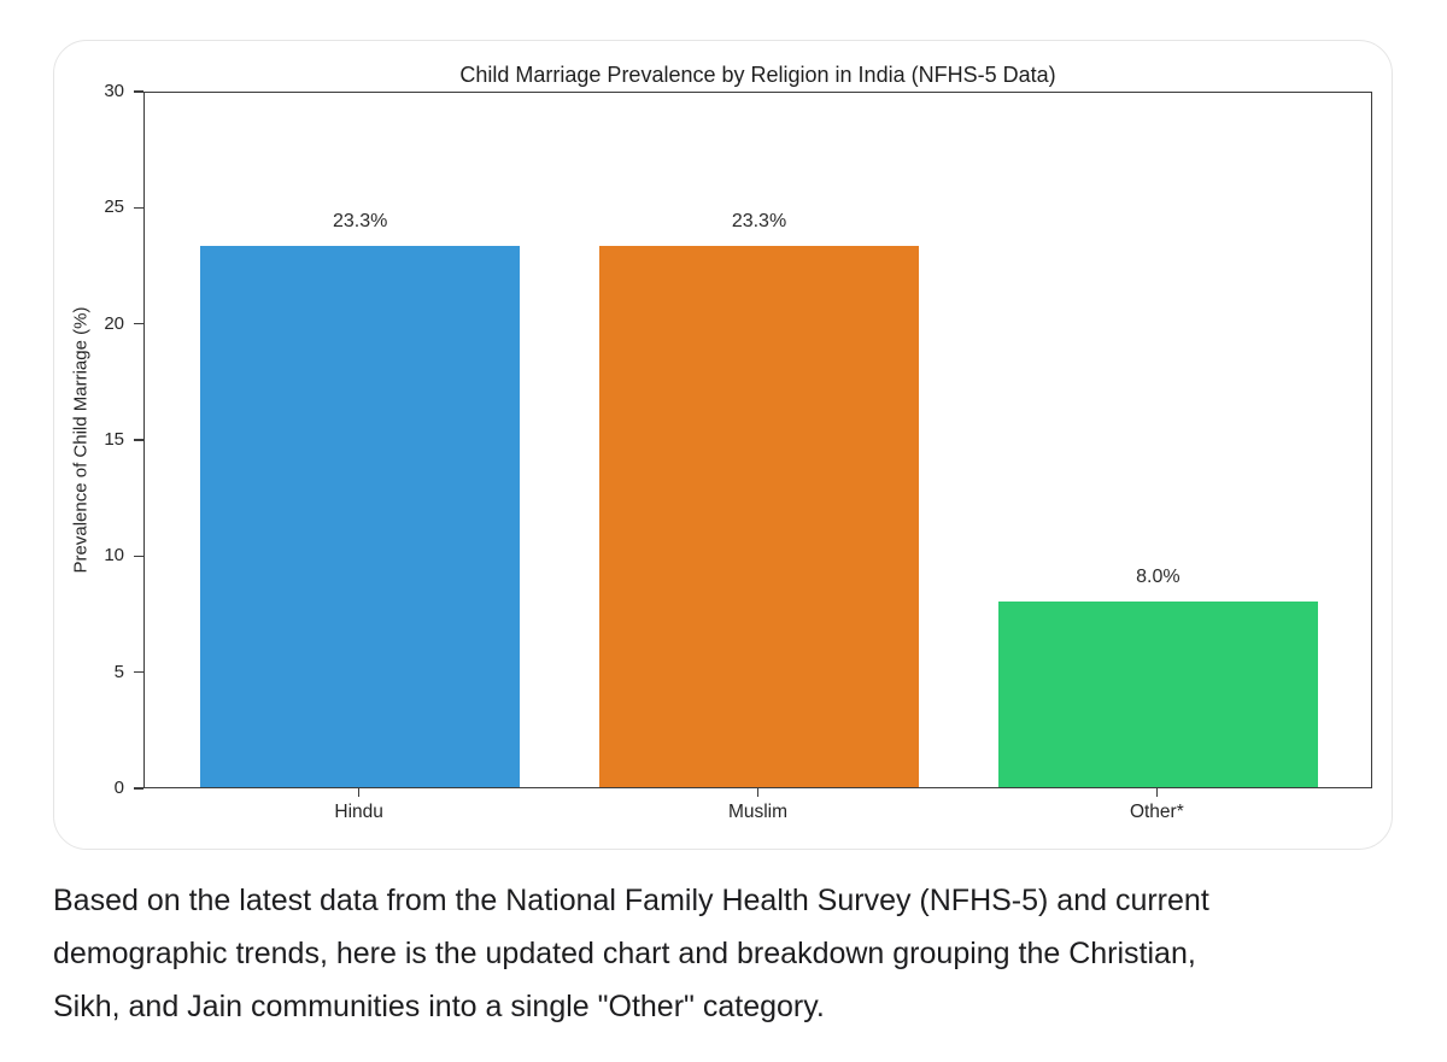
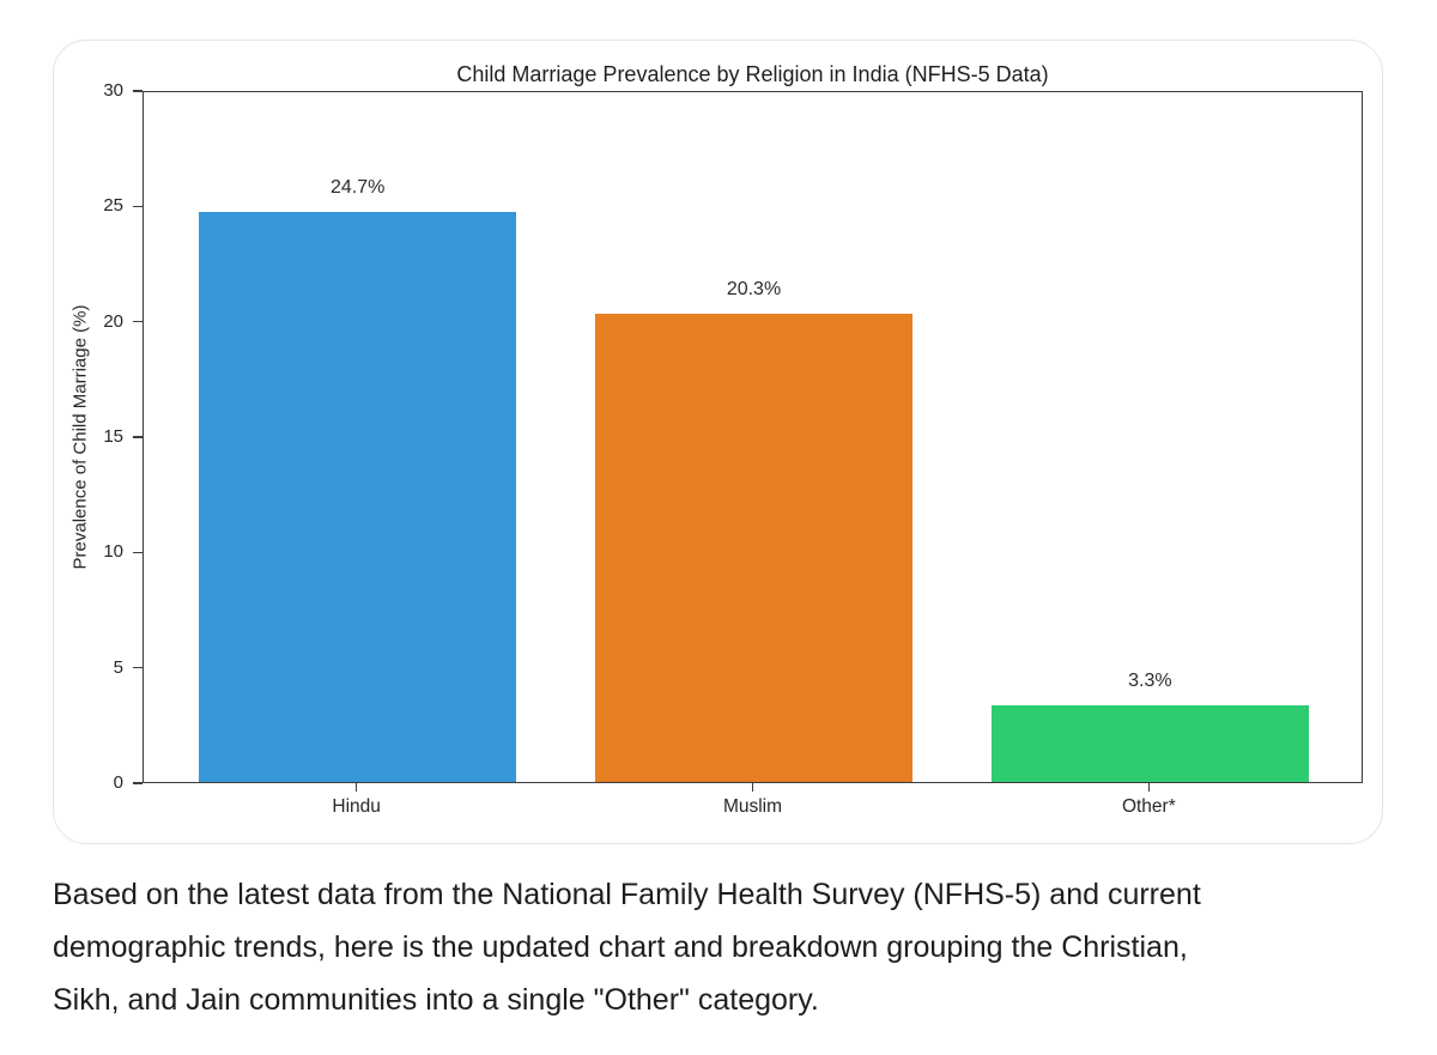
Hindu: 23.3% -> 24.7%
Muslim: 23.3% -> 20.3%
Other*: 8.0% -> 3.3%
